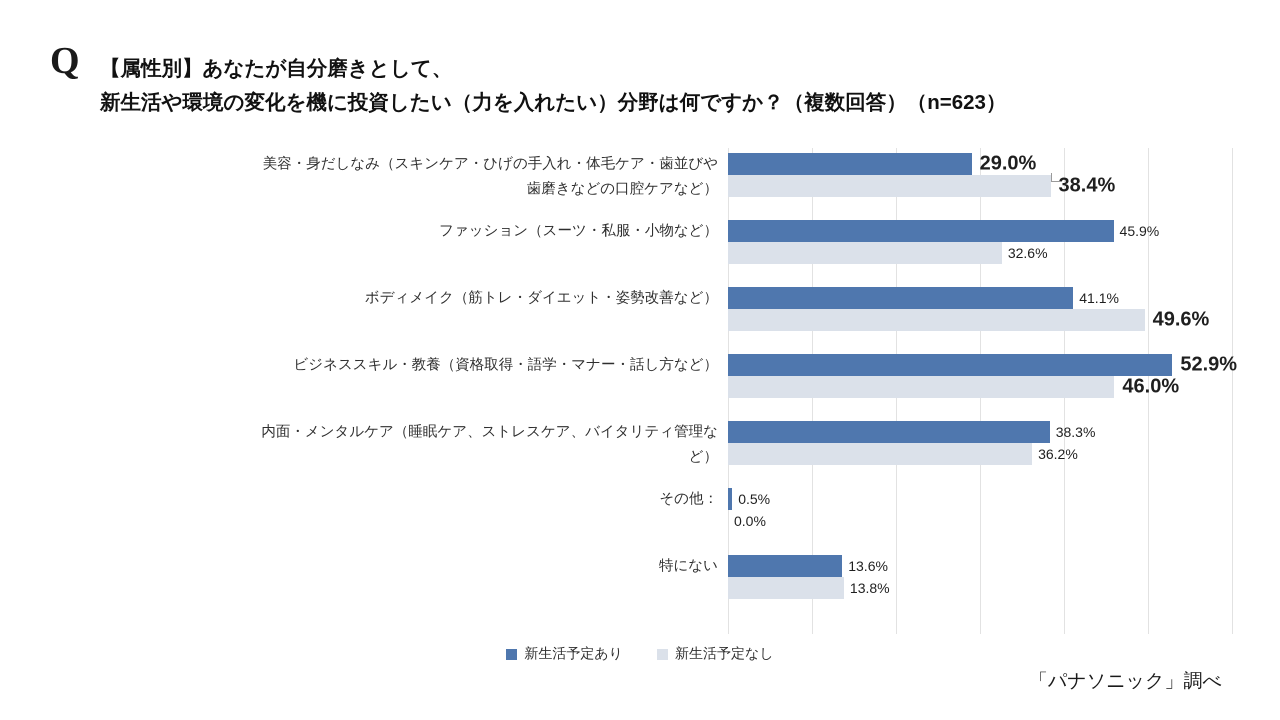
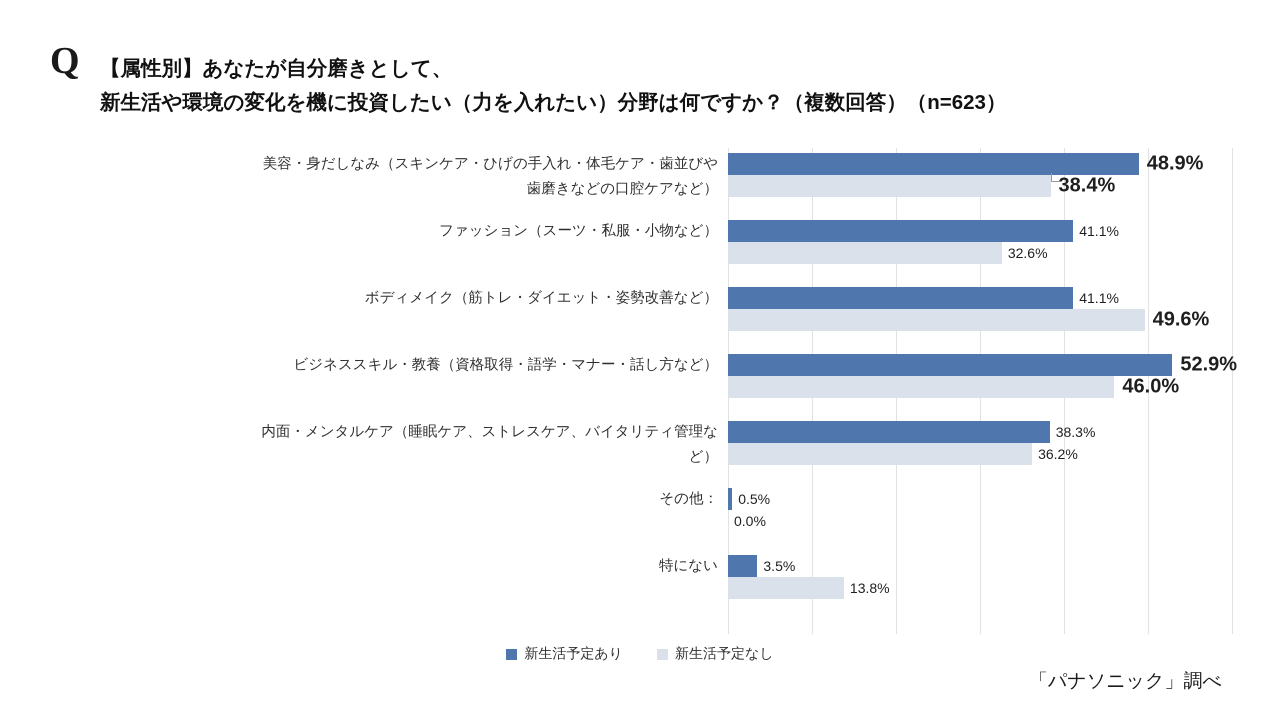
新生活予定あり/美容・身だしなみ（スキンケア・ひげの手入れ・体毛ケア・歯並びや 歯磨きなどの口腔ケアなど）: 29.0% -> 48.9%
新生活予定あり/ファッション（スーツ・私服・小物など）: 45.9% -> 41.1%
新生活予定あり/特にない: 13.6% -> 3.5%
